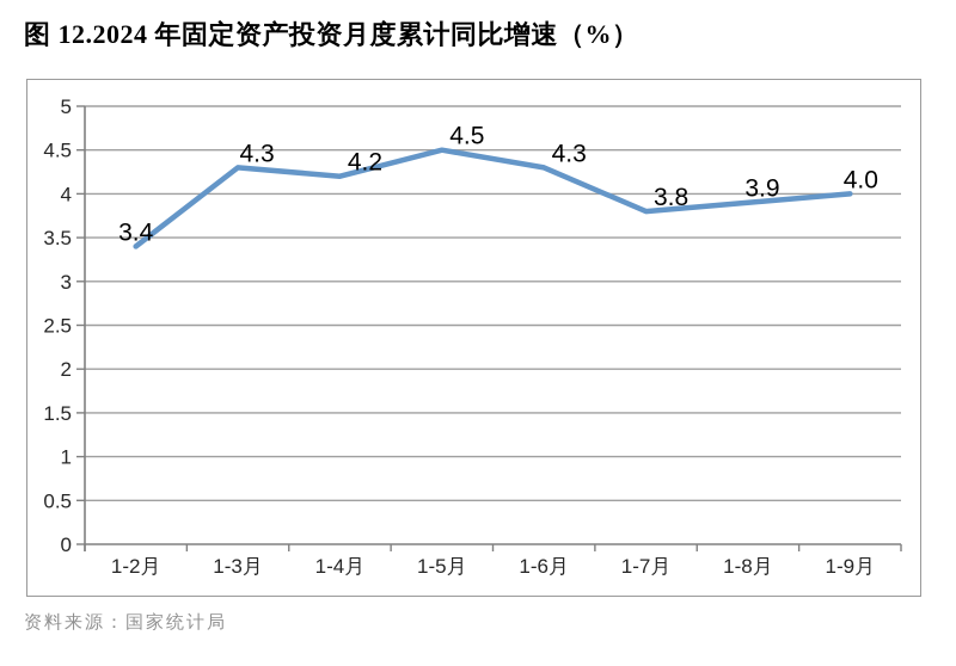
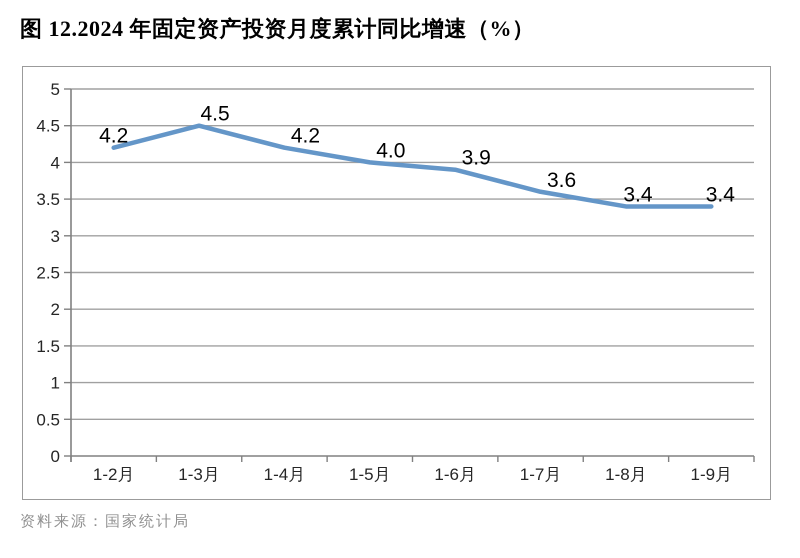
1-2月: 3.4 -> 4.2
1-3月: 4.3 -> 4.5
1-5月: 4.5 -> 4.0
1-6月: 4.3 -> 3.9
1-7月: 3.8 -> 3.6
1-8月: 3.9 -> 3.4
1-9月: 4.0 -> 3.4
